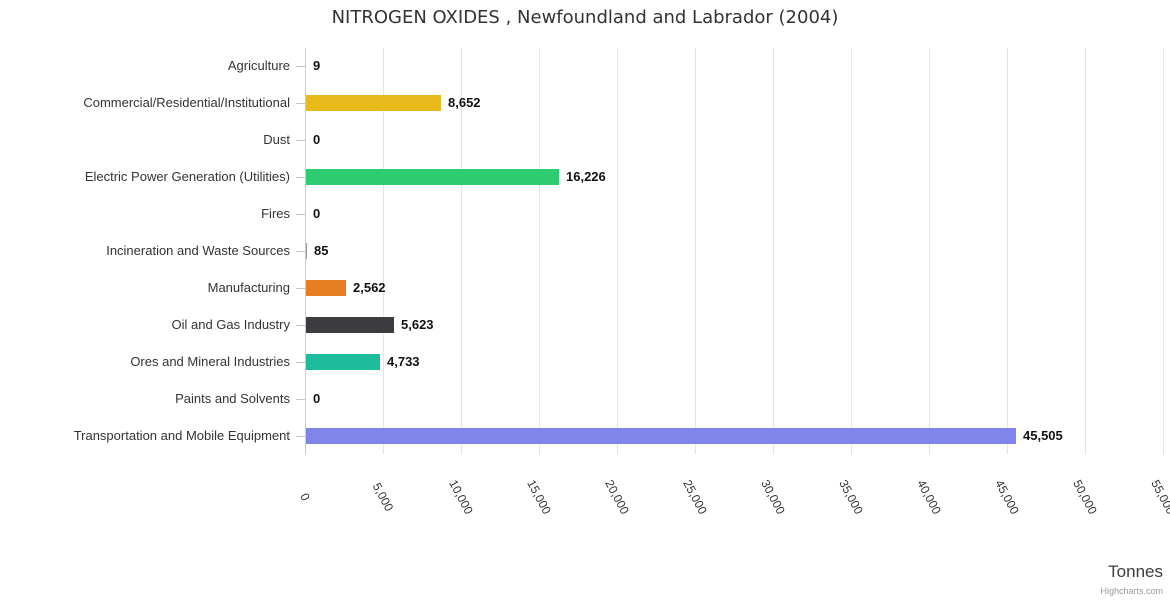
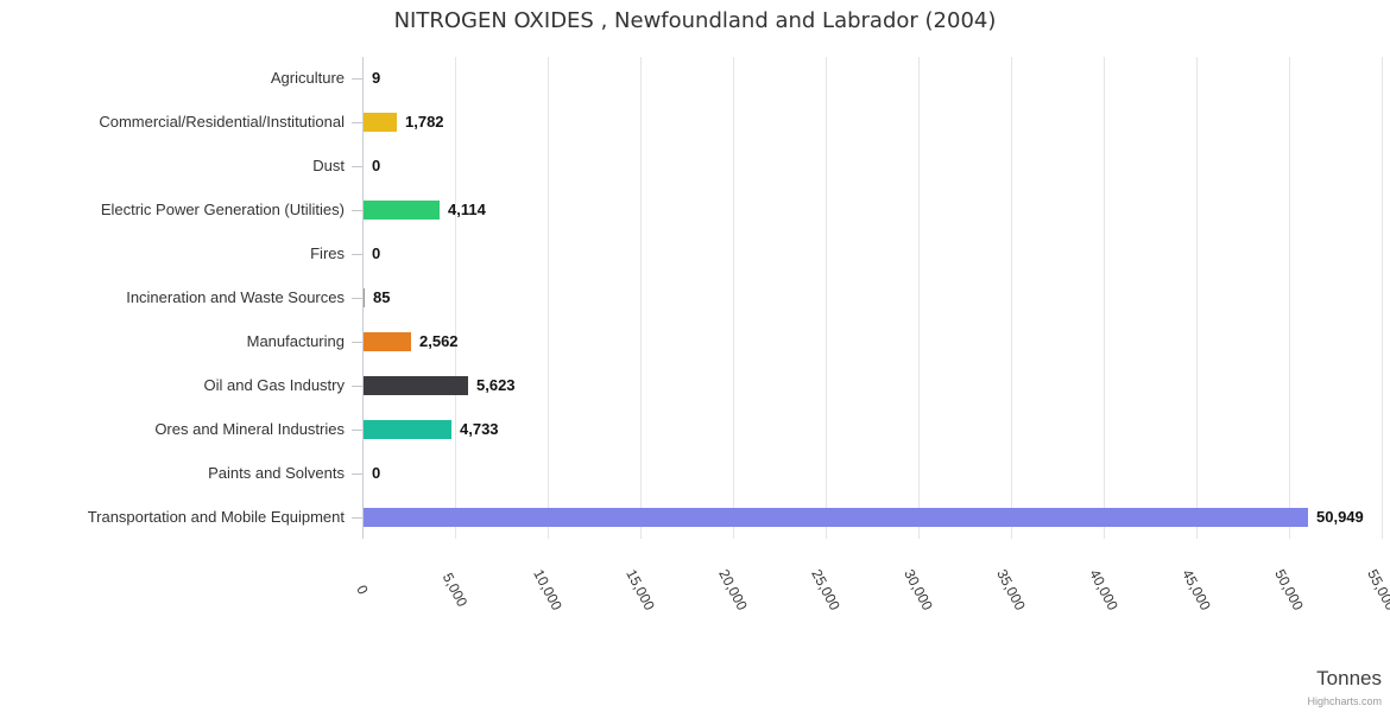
Commercial/Residential/Institutional: 8,652 -> 1,782
Electric Power Generation (Utilities): 16,226 -> 4,114
Transportation and Mobile Equipment: 45,505 -> 50,949
